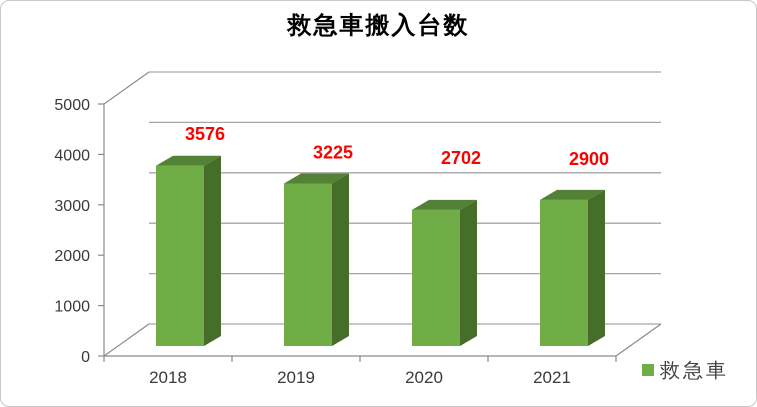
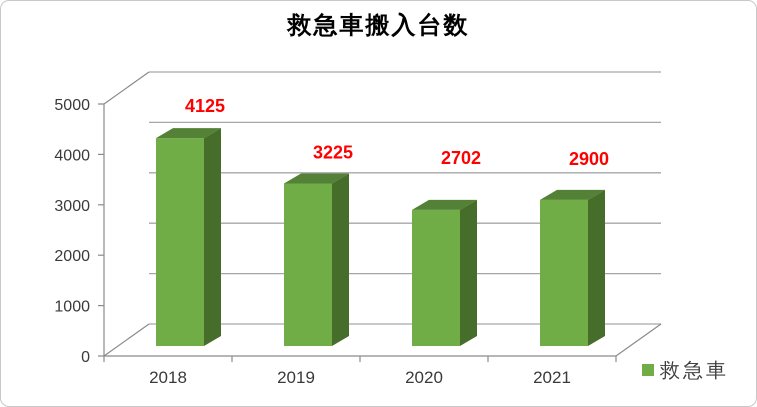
2018: 3576 -> 4125
